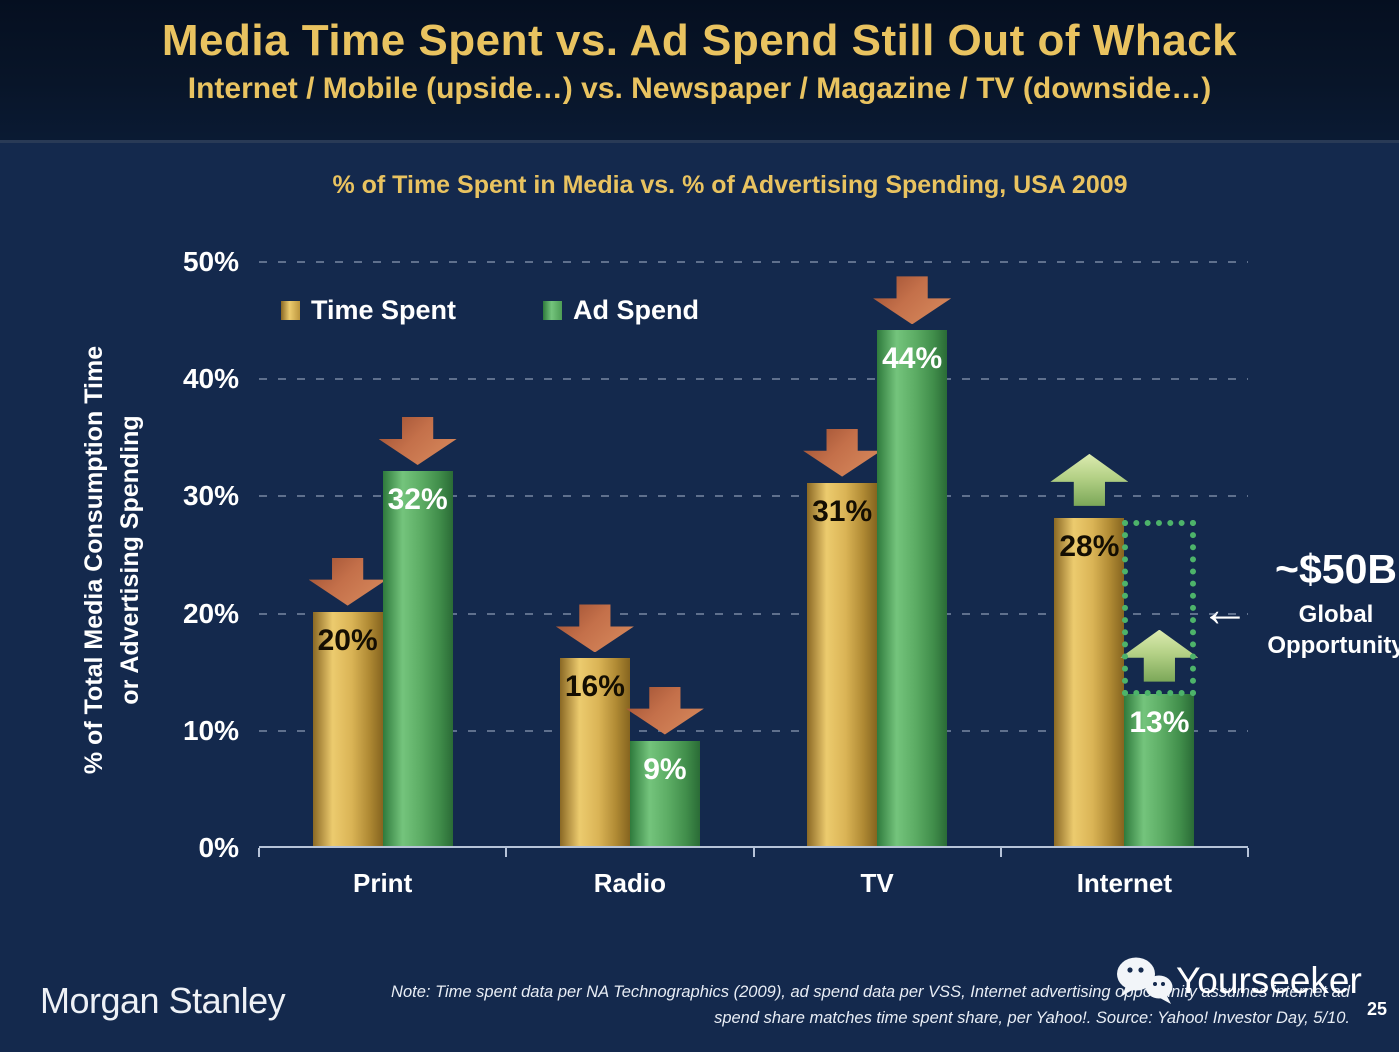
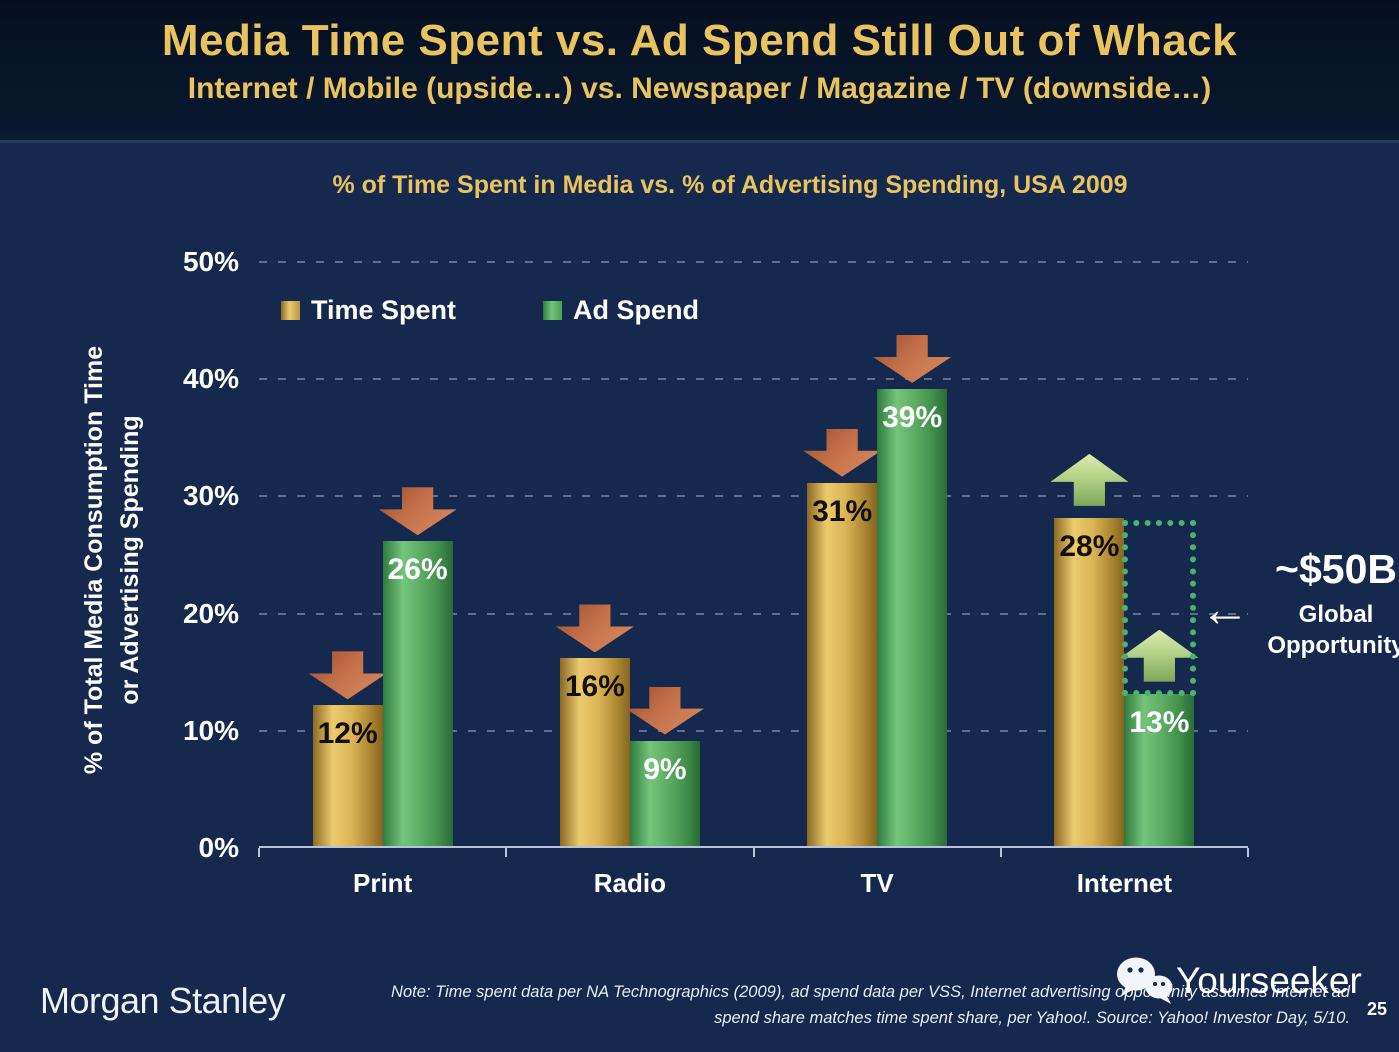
Time Spent/Print: 20% -> 12%
Ad Spend/Print: 32% -> 26%
Ad Spend/TV: 44% -> 39%
